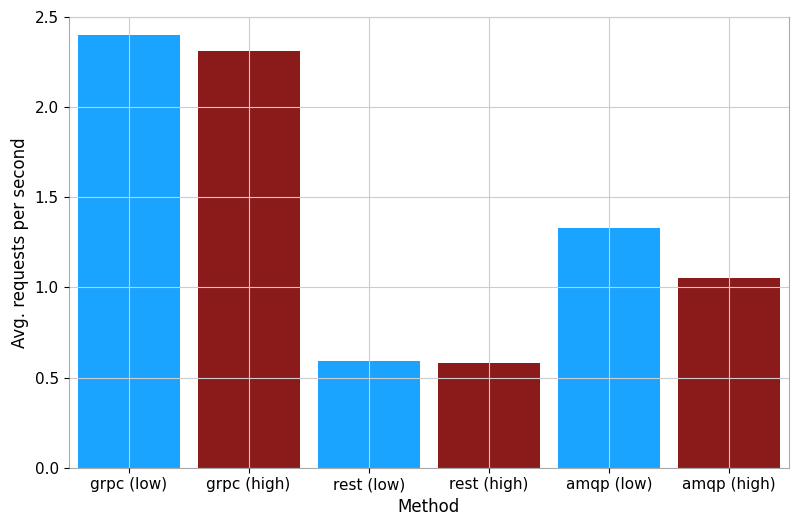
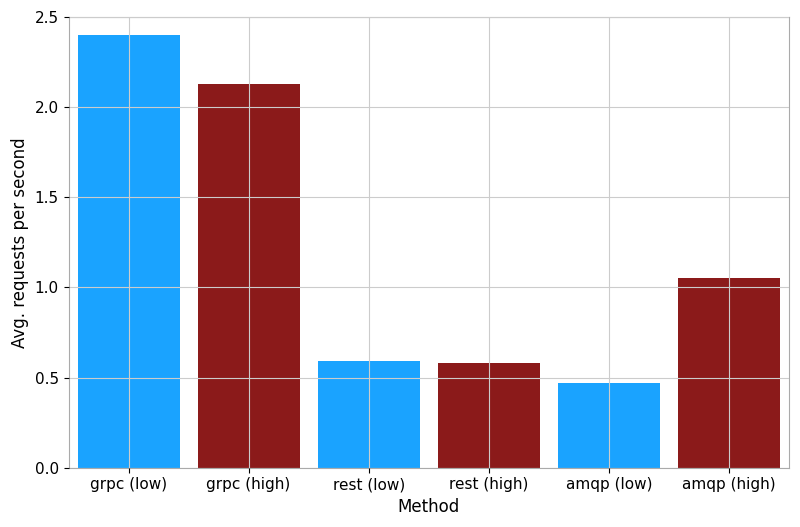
grpc (high): 2.31 -> 2.13
amqp (low): 1.33 -> 0.47
